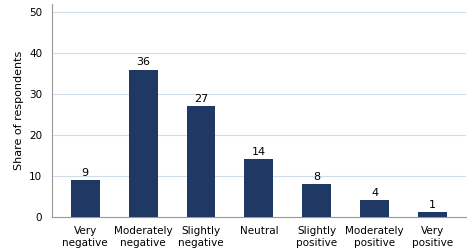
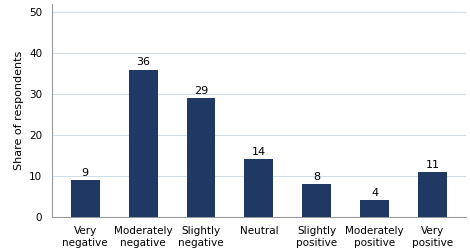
Slightly negative: 27 -> 29
Very positive: 1 -> 11
